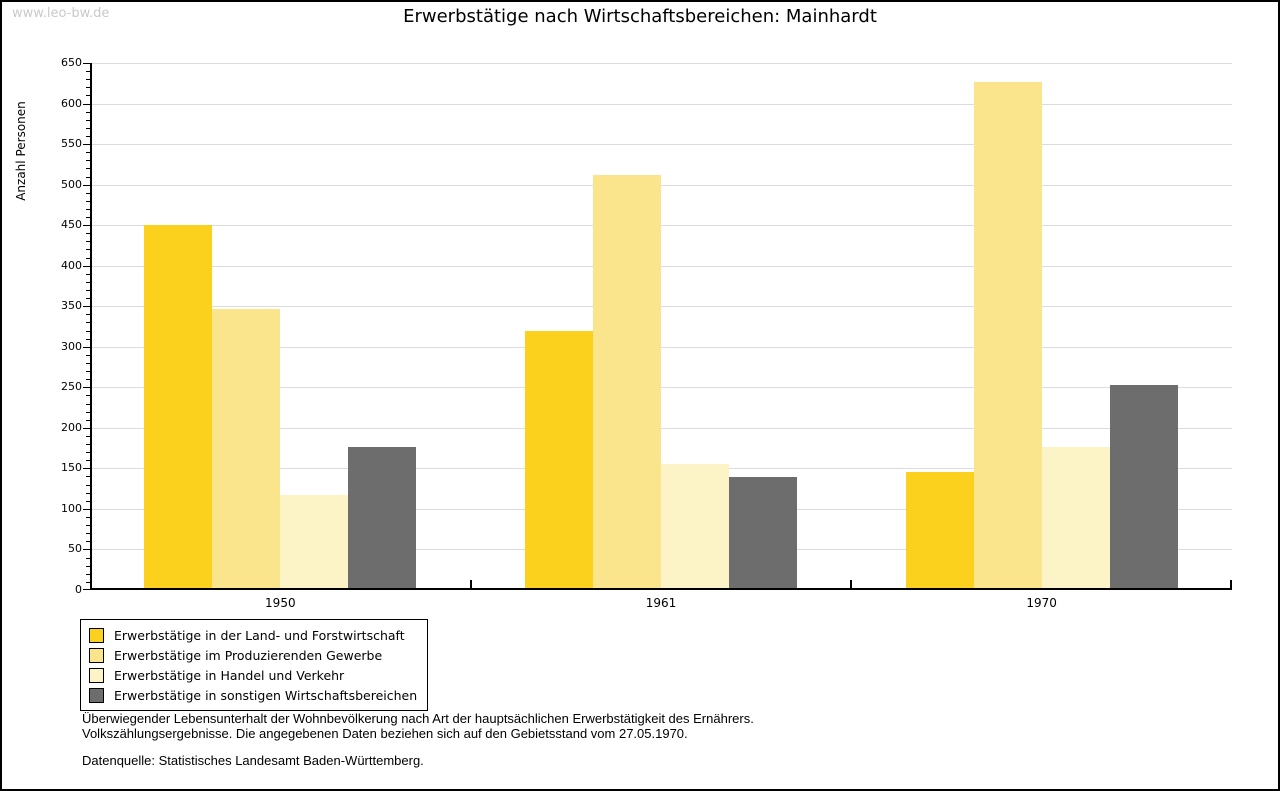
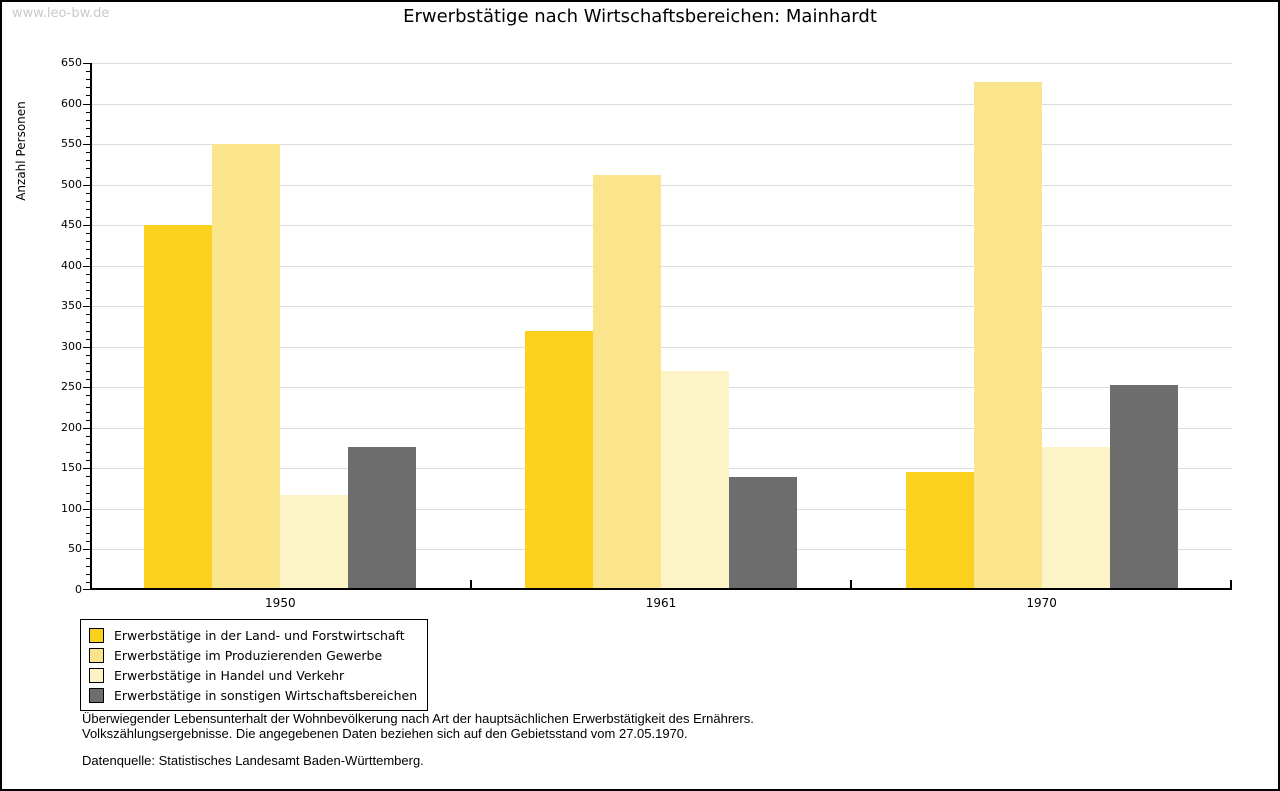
Erwerbstätige im Produzierenden Gewerbe/1950: 350 -> 550
Erwerbstätige in Handel und Verkehr/1961: 160 -> 270
